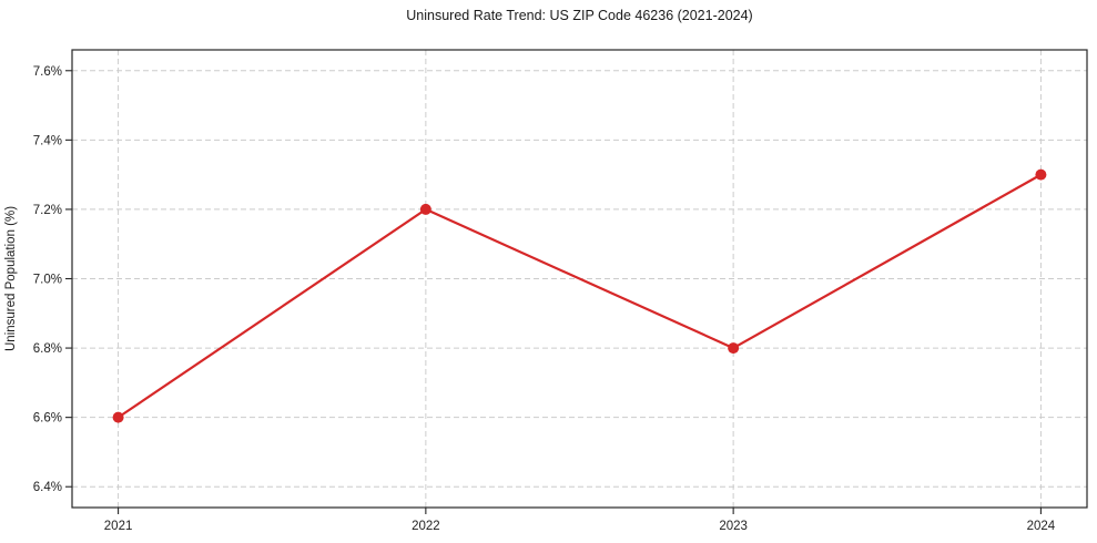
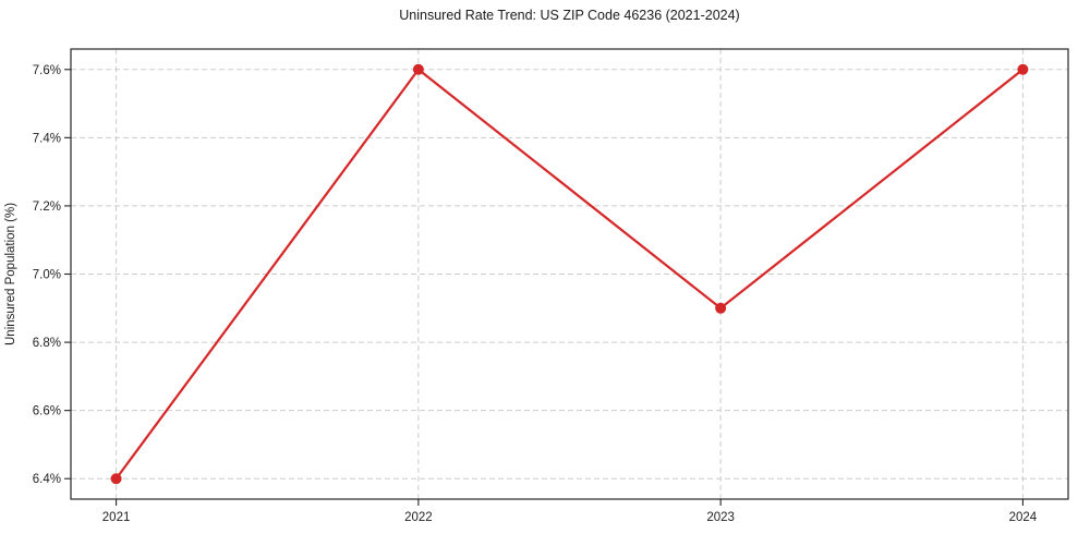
2021: 6.6% -> 6.4%
2022: 7.2% -> 7.6%
2023: 6.8% -> 6.9%
2024: 7.3% -> 7.6%
